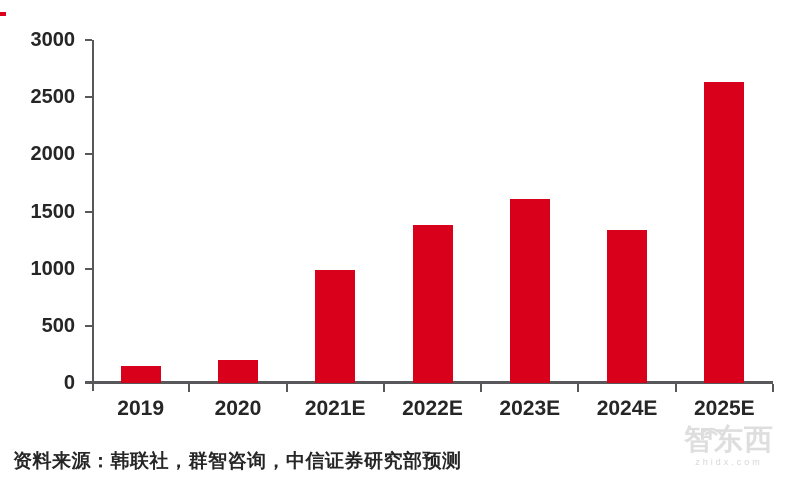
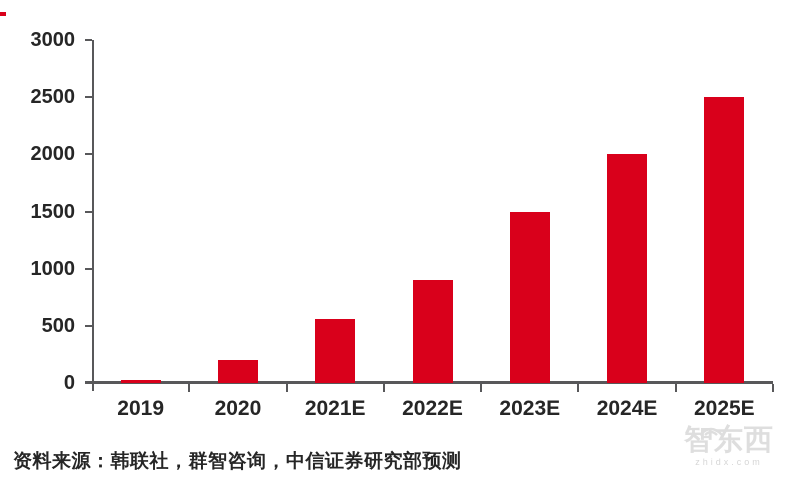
2019: 150 -> 30
2021E: 990 -> 560
2022E: 1380 -> 900
2023E: 1610 -> 1500
2024E: 1340 -> 2000
2025E: 2630 -> 2500
